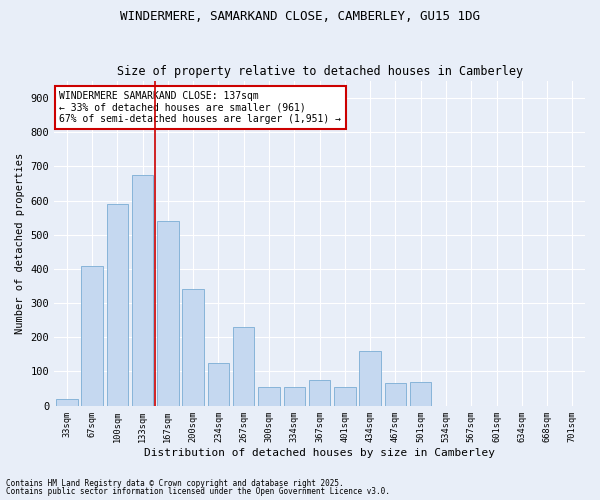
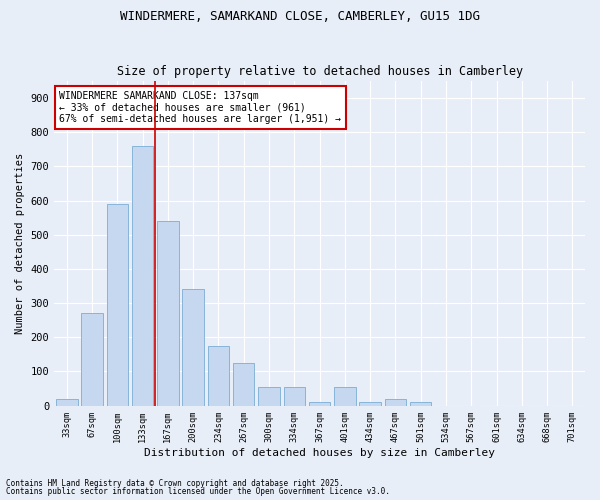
67sqm: 410 -> 270
133sqm: 675 -> 760
234sqm: 125 -> 175
267sqm: 230 -> 125
367sqm: 75 -> 10
434sqm: 160 -> 10
467sqm: 65 -> 20
501sqm: 70 -> 10
